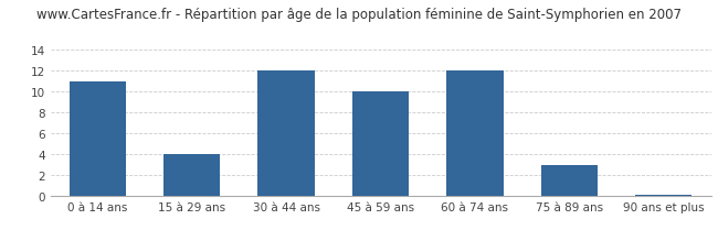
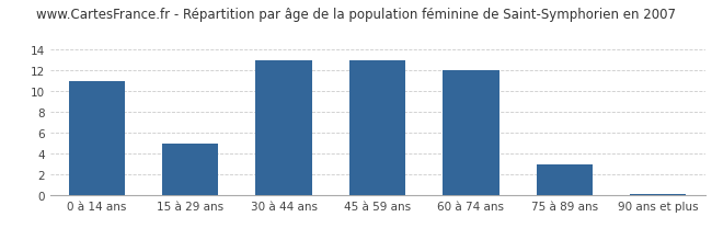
15 à 29 ans: 4.0 -> 5.0
30 à 44 ans: 12.0 -> 13.0
45 à 59 ans: 10.0 -> 13.0
